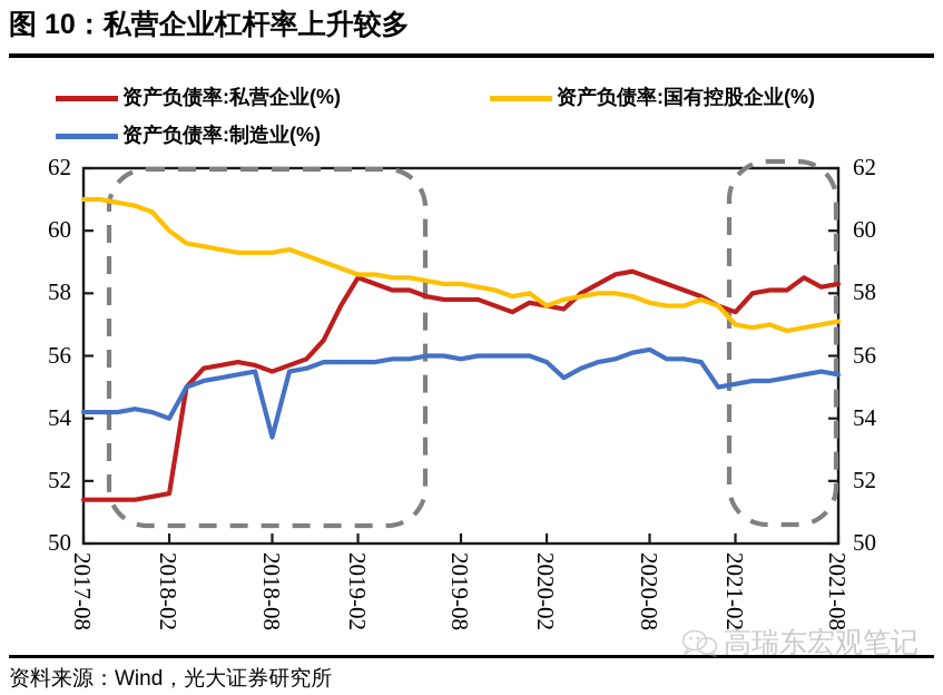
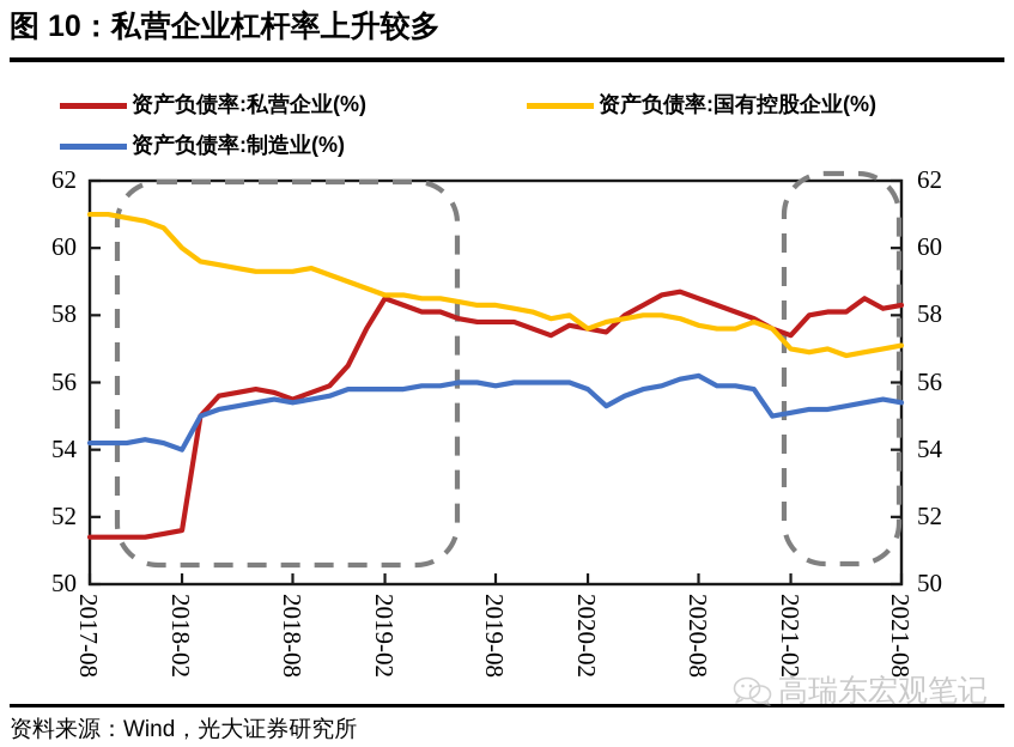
资产负债率:制造业(%)/2018-08: 53.4 -> 55.4
